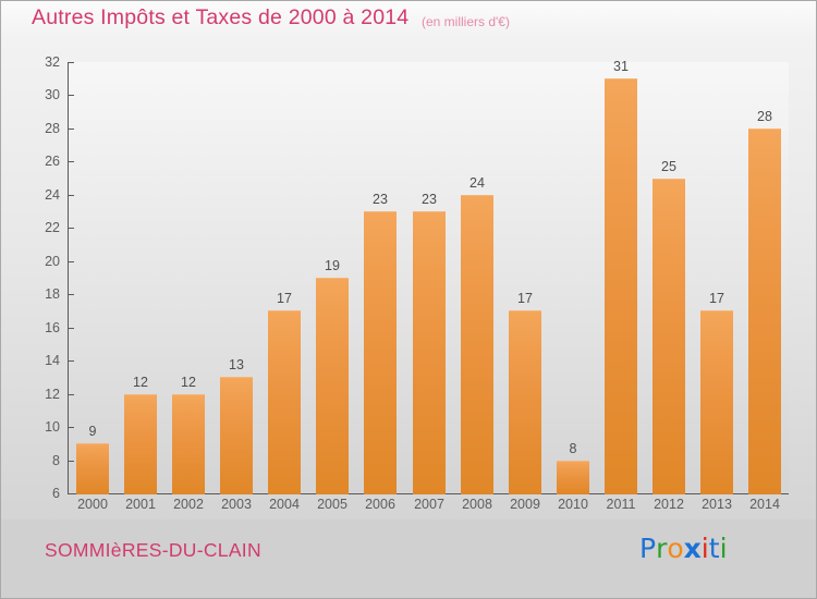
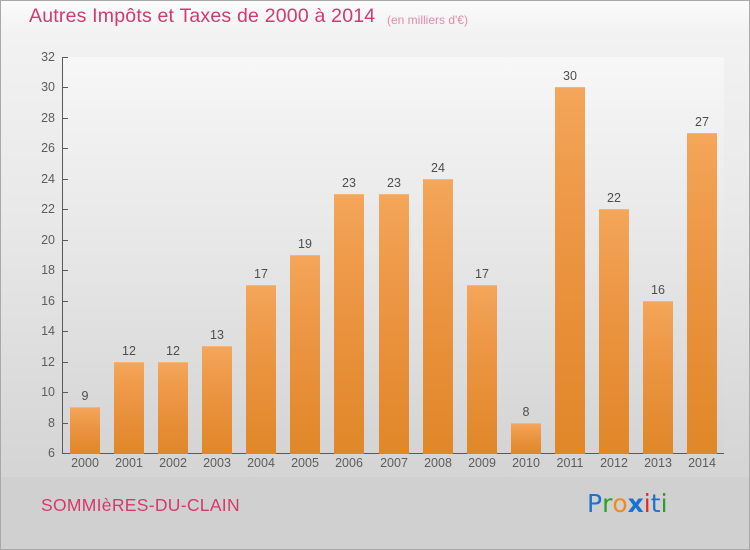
2011: 31 -> 30
2012: 25 -> 22
2013: 17 -> 16
2014: 28 -> 27
